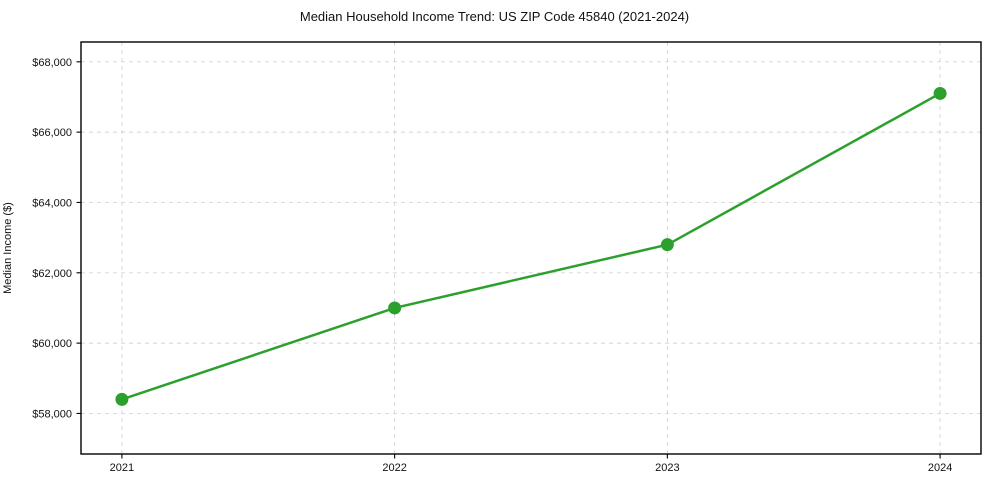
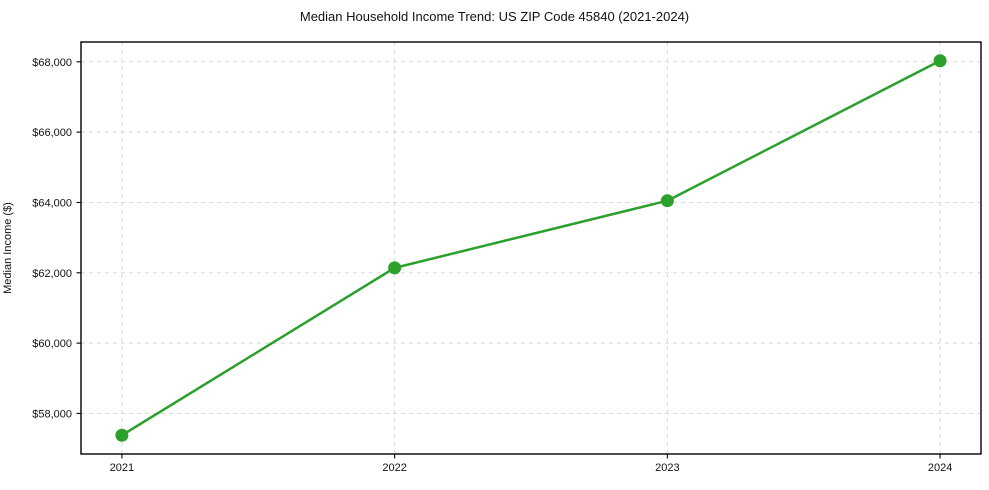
2021: $58400 -> $57400
2022: $61000 -> $62100
2023: $62800 -> $64000
2024: $67100 -> $68000
